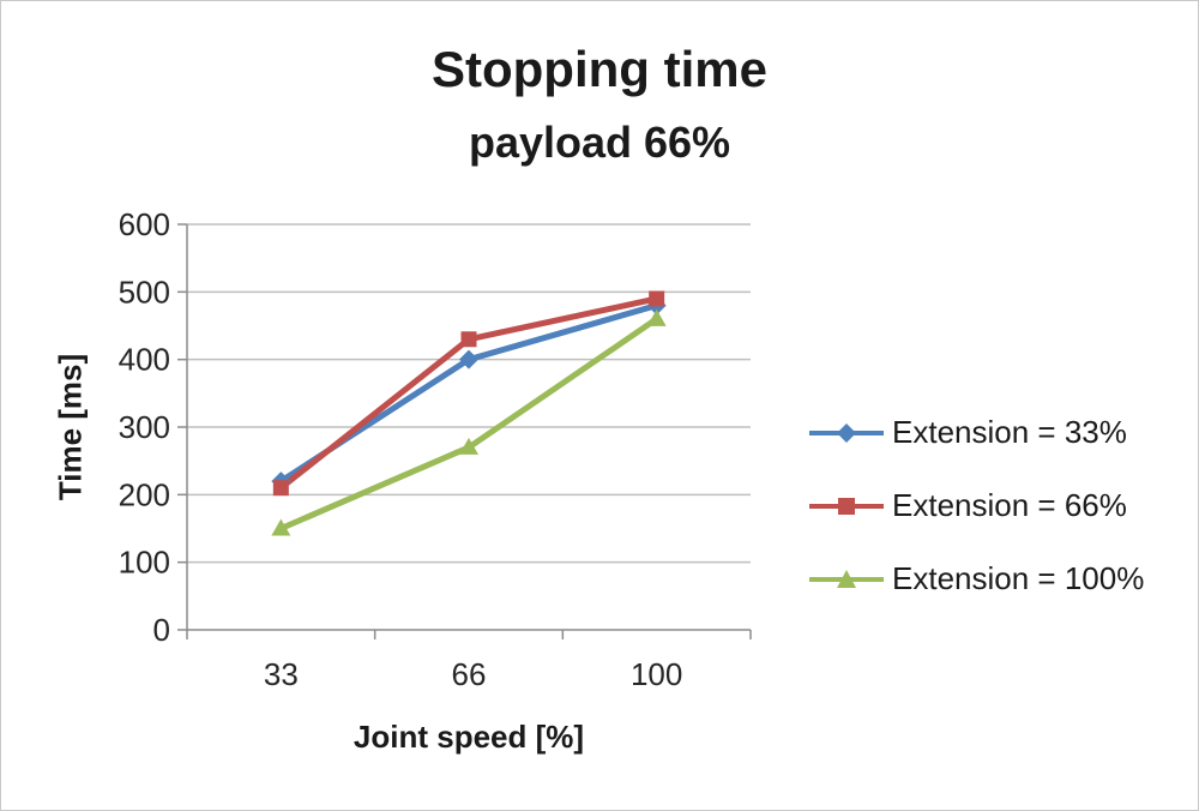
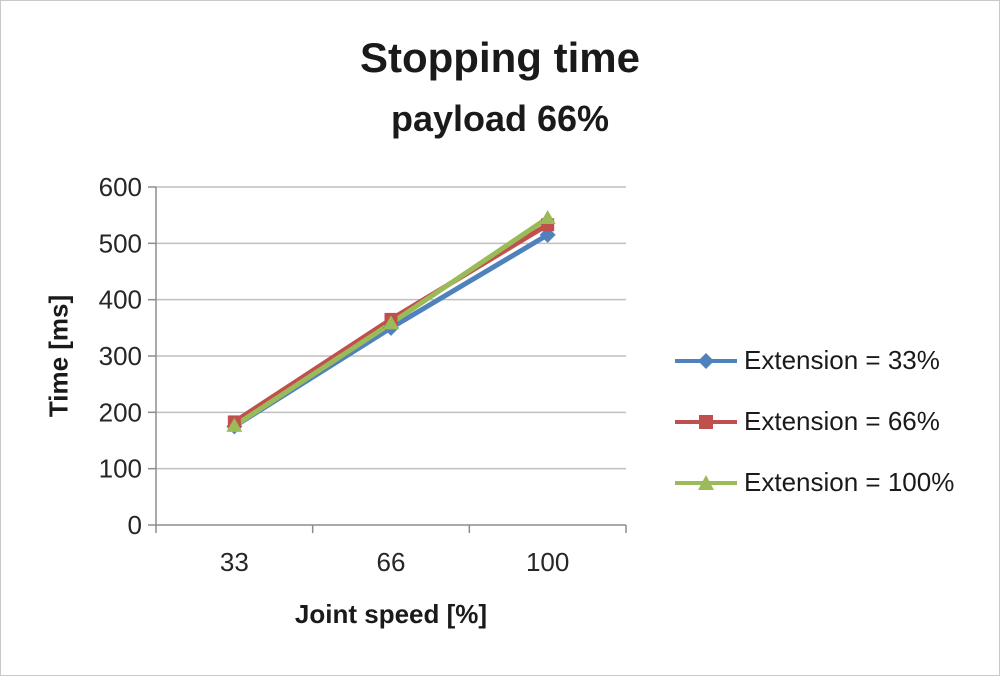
Extension = 33%/33: 220 -> 180
Extension = 66%/33: 210 -> 180
Extension = 100%/33: 150 -> 180
Extension = 33%/66: 400 -> 350
Extension = 66%/66: 430 -> 360
Extension = 100%/66: 270 -> 360
Extension = 33%/100: 480 -> 520
Extension = 66%/100: 490 -> 530
Extension = 100%/100: 460 -> 540
